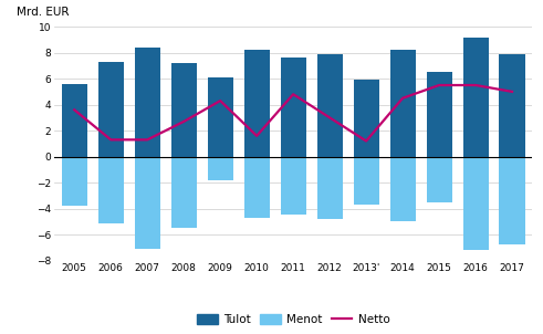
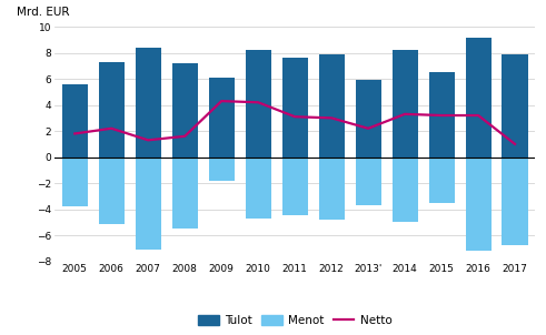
Netto/2005: 3.6 -> 1.8
Netto/2006: 1.3 -> 2.2
Netto/2008: 2.7 -> 1.6
Netto/2010: 1.6 -> 4.2
Netto/2011: 4.8 -> 3.1
Netto/2013': 1.2 -> 2.2
Netto/2014: 4.5 -> 3.3
Netto/2015: 5.5 -> 3.2
Netto/2016: 5.5 -> 3.2
Netto/2017: 5.0 -> 1.0
